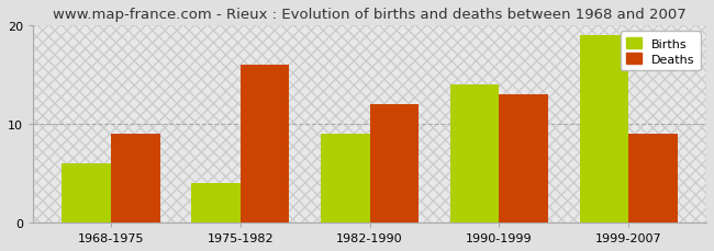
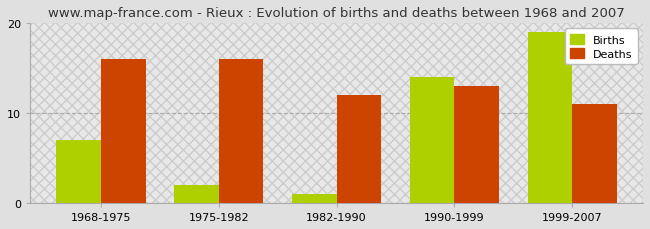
Births/1968-1975: 6 -> 7
Deaths/1968-1975: 9 -> 16
Births/1975-1982: 4 -> 2
Births/1982-1990: 9 -> 1
Deaths/1999-2007: 9 -> 11
